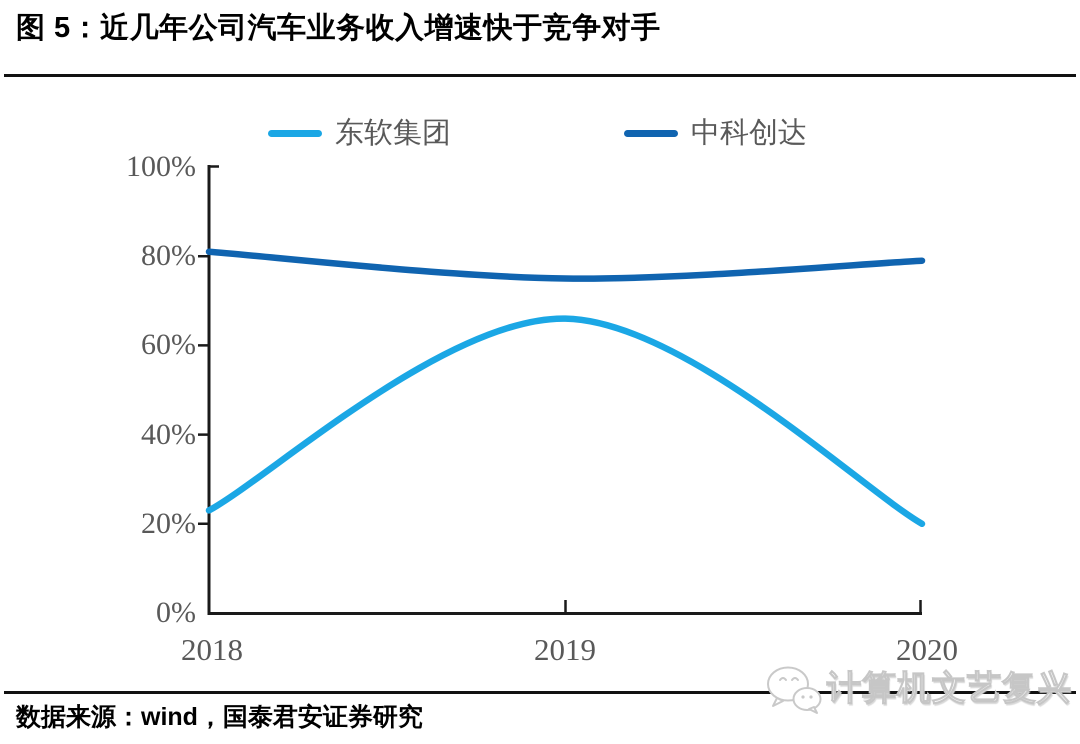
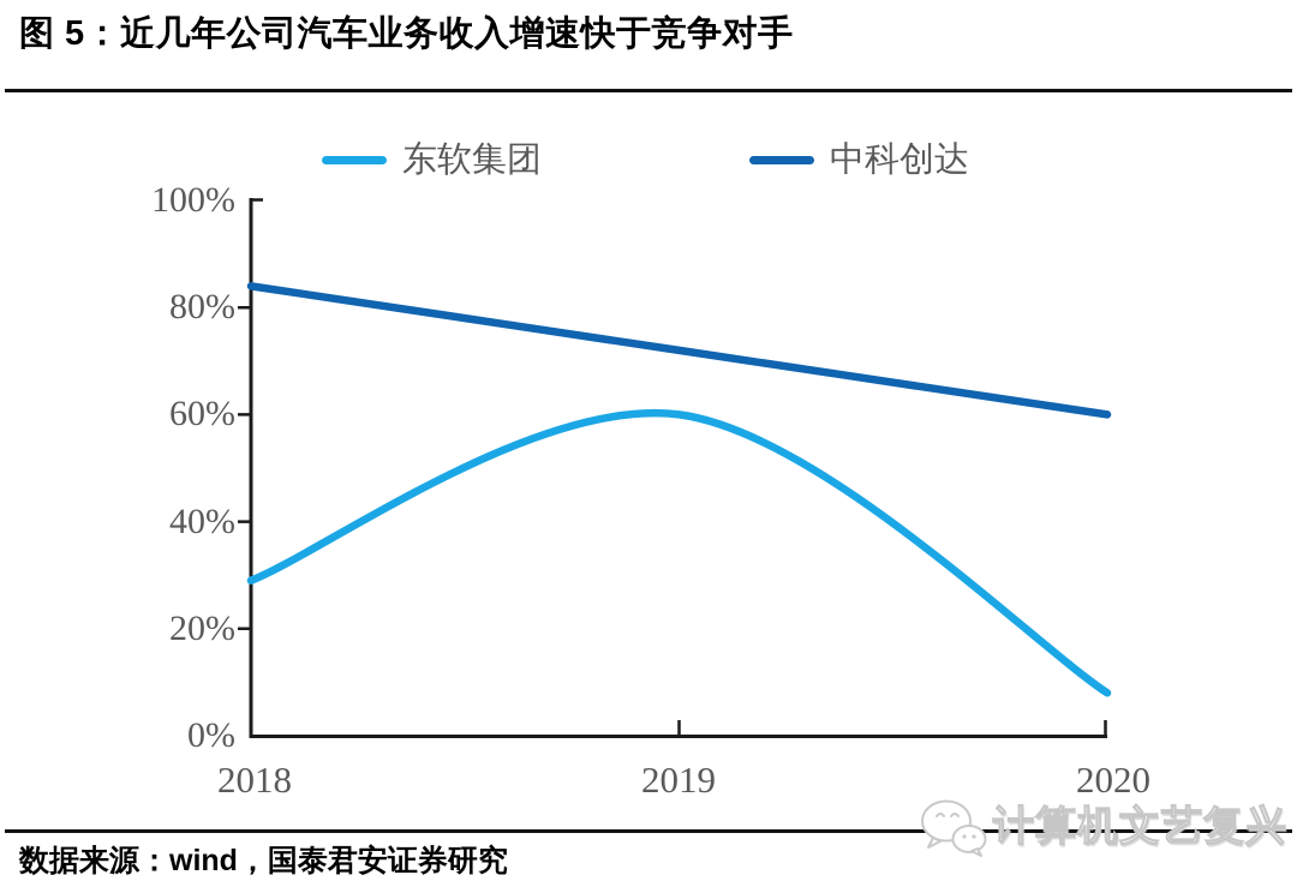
中科创达/2018: 81% -> 84%
东软集团/2018: 23% -> 29%
中科创达/2019: 75% -> 72%
东软集团/2019: 66% -> 60%
中科创达/2020: 79% -> 60%
东软集团/2020: 20% -> 8%
